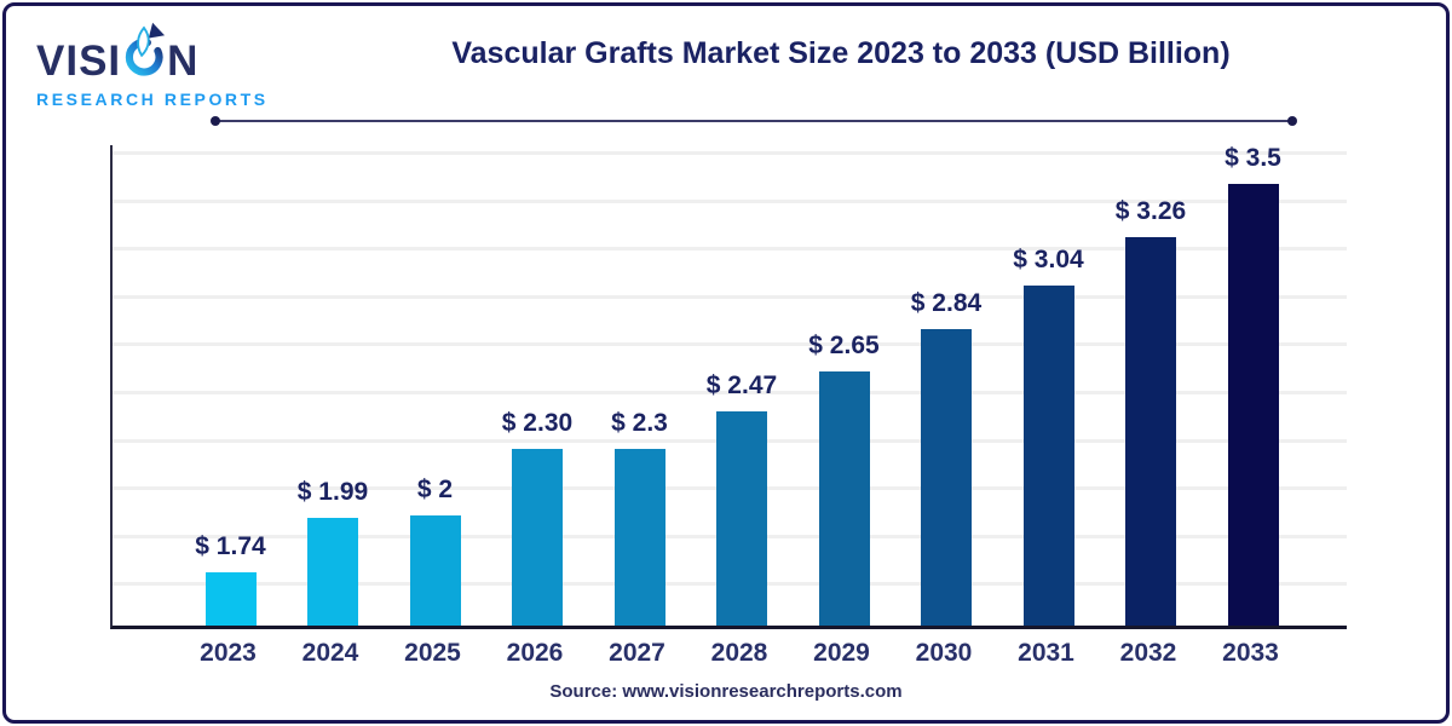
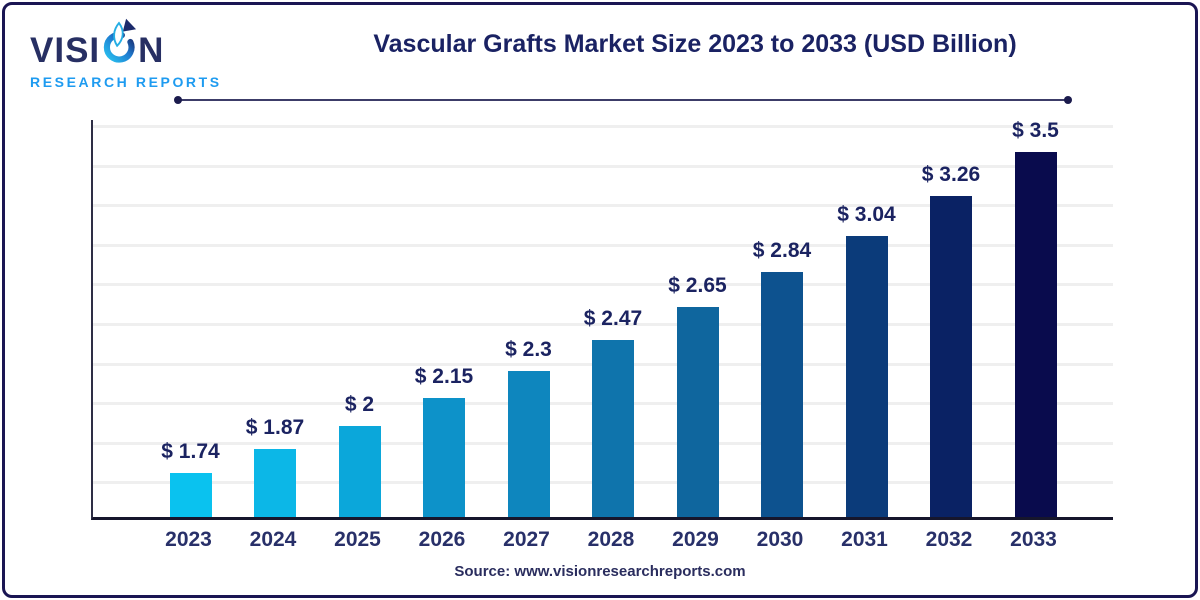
2024: 1.99 -> 1.87
2026: 2.30 -> 2.15
